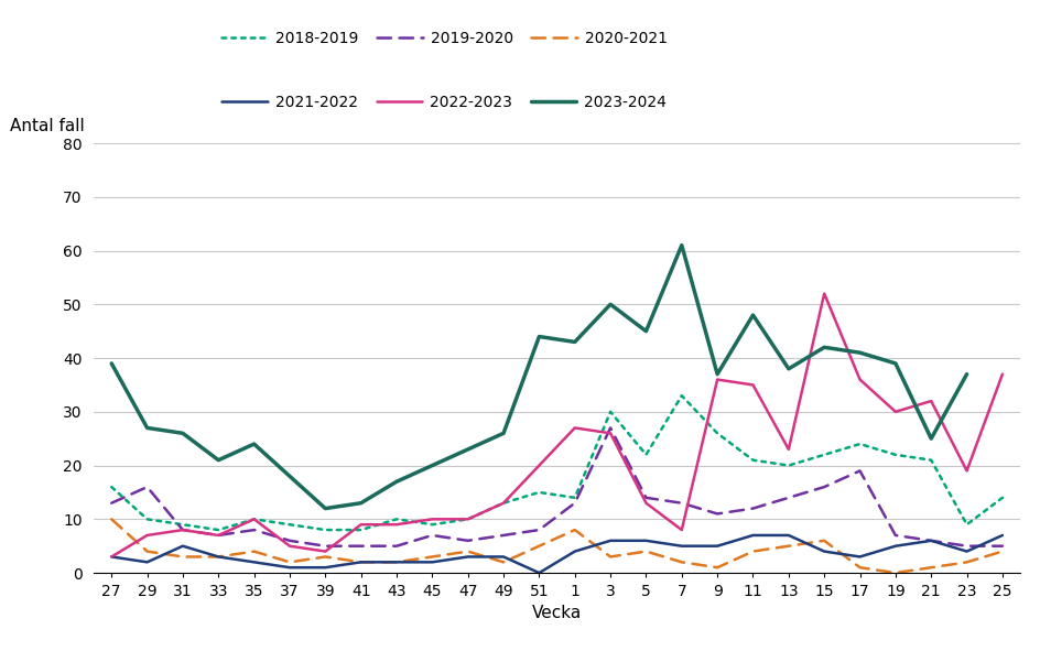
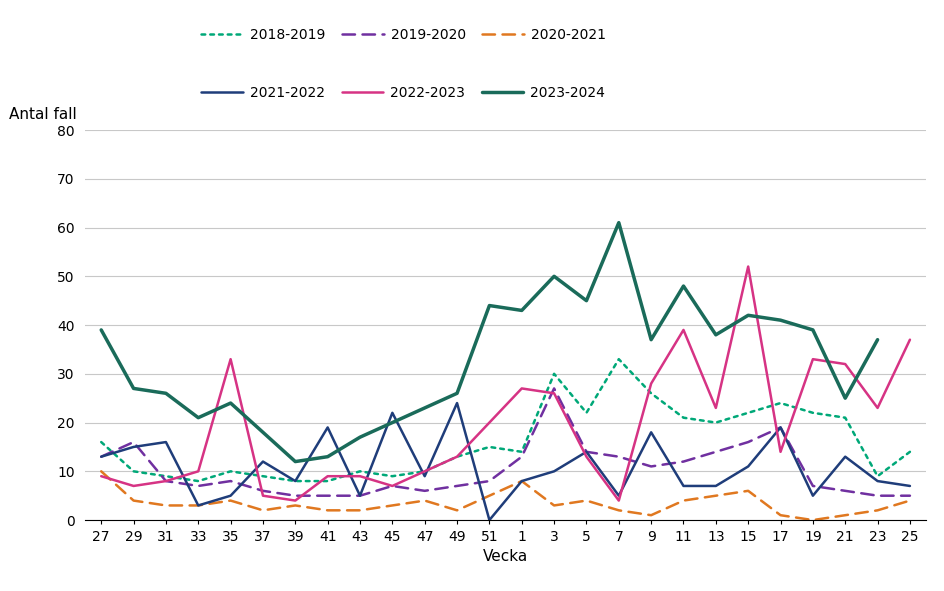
2021-2022/27: 3 -> 13
2022-2023/27: 3 -> 9
2021-2022/29: 2 -> 15
2021-2022/31: 5 -> 16
2022-2023/33: 7 -> 10
2021-2022/35: 2 -> 5
2022-2023/35: 10 -> 33
2021-2022/37: 1 -> 12
2021-2022/39: 1 -> 8
2021-2022/41: 2 -> 19
2021-2022/43: 2 -> 5
2021-2022/45: 2 -> 22
2022-2023/45: 10 -> 7
2021-2022/47: 3 -> 9
2021-2022/49: 3 -> 24
2021-2022/1: 4 -> 8
2021-2022/3: 6 -> 10
2021-2022/5: 6 -> 14
2022-2023/7: 8 -> 4
2021-2022/9: 5 -> 18
2022-2023/9: 36 -> 28
2022-2023/11: 35 -> 39
2021-2022/15: 4 -> 11
2021-2022/17: 3 -> 19
2022-2023/17: 36 -> 14
2022-2023/19: 30 -> 33
2021-2022/21: 6 -> 13
2021-2022/23: 4 -> 8
2022-2023/23: 19 -> 23
